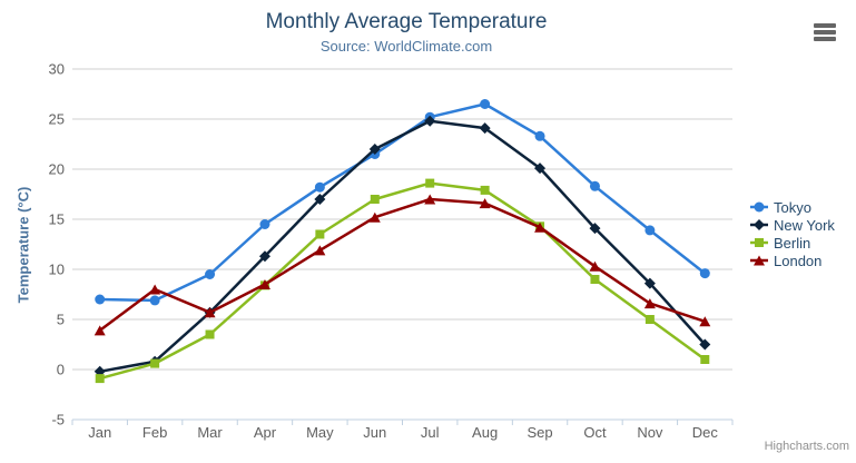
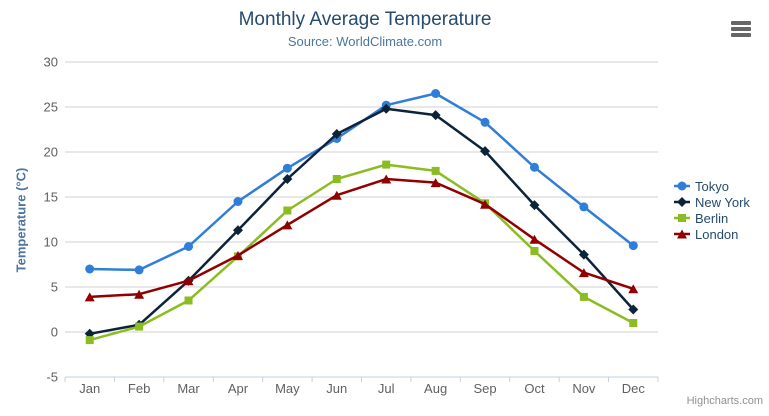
London/Feb: 8 -> 4
Berlin/Nov: 5 -> 4
